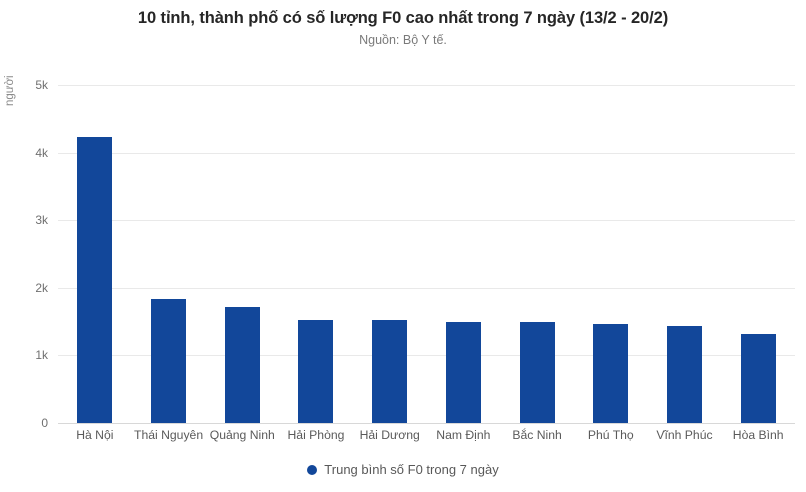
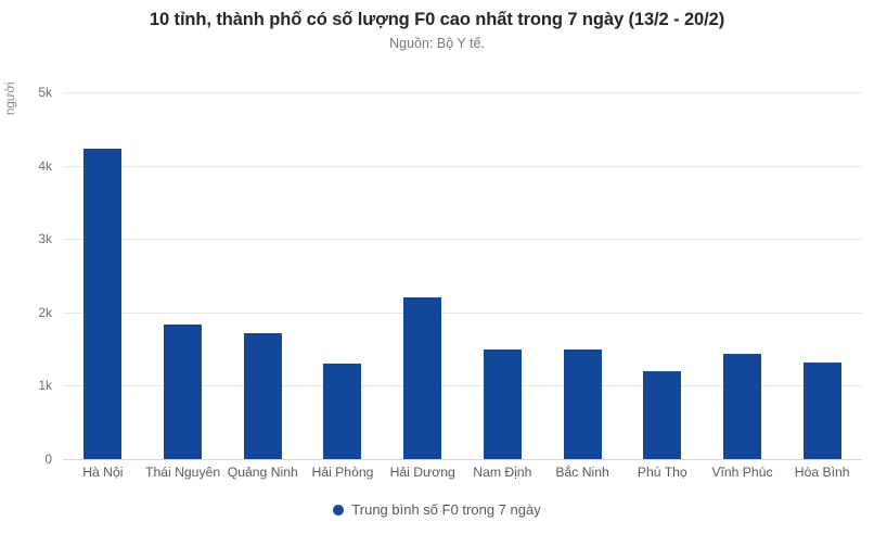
Hải Phòng: 1.5k -> 1.3k
Hải Dương: 1.5k -> 2.2k
Phú Thọ: 1.5k -> 1.2k
